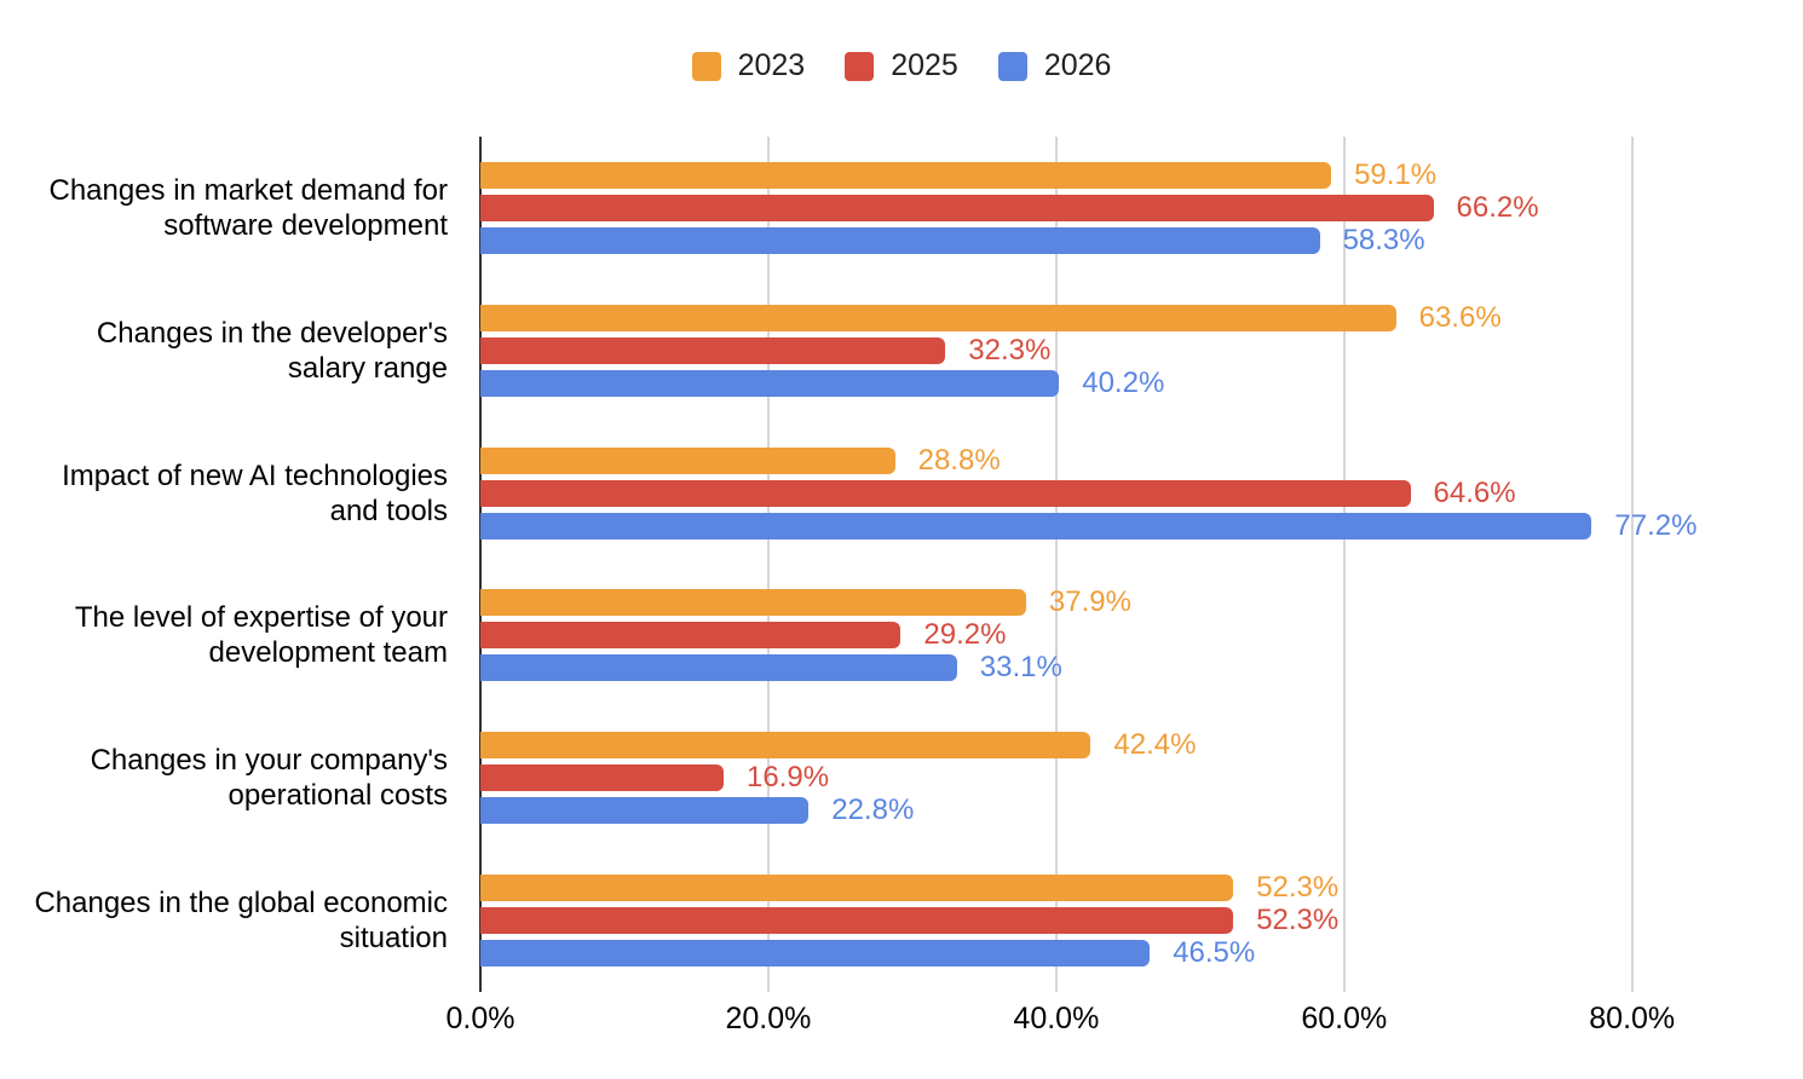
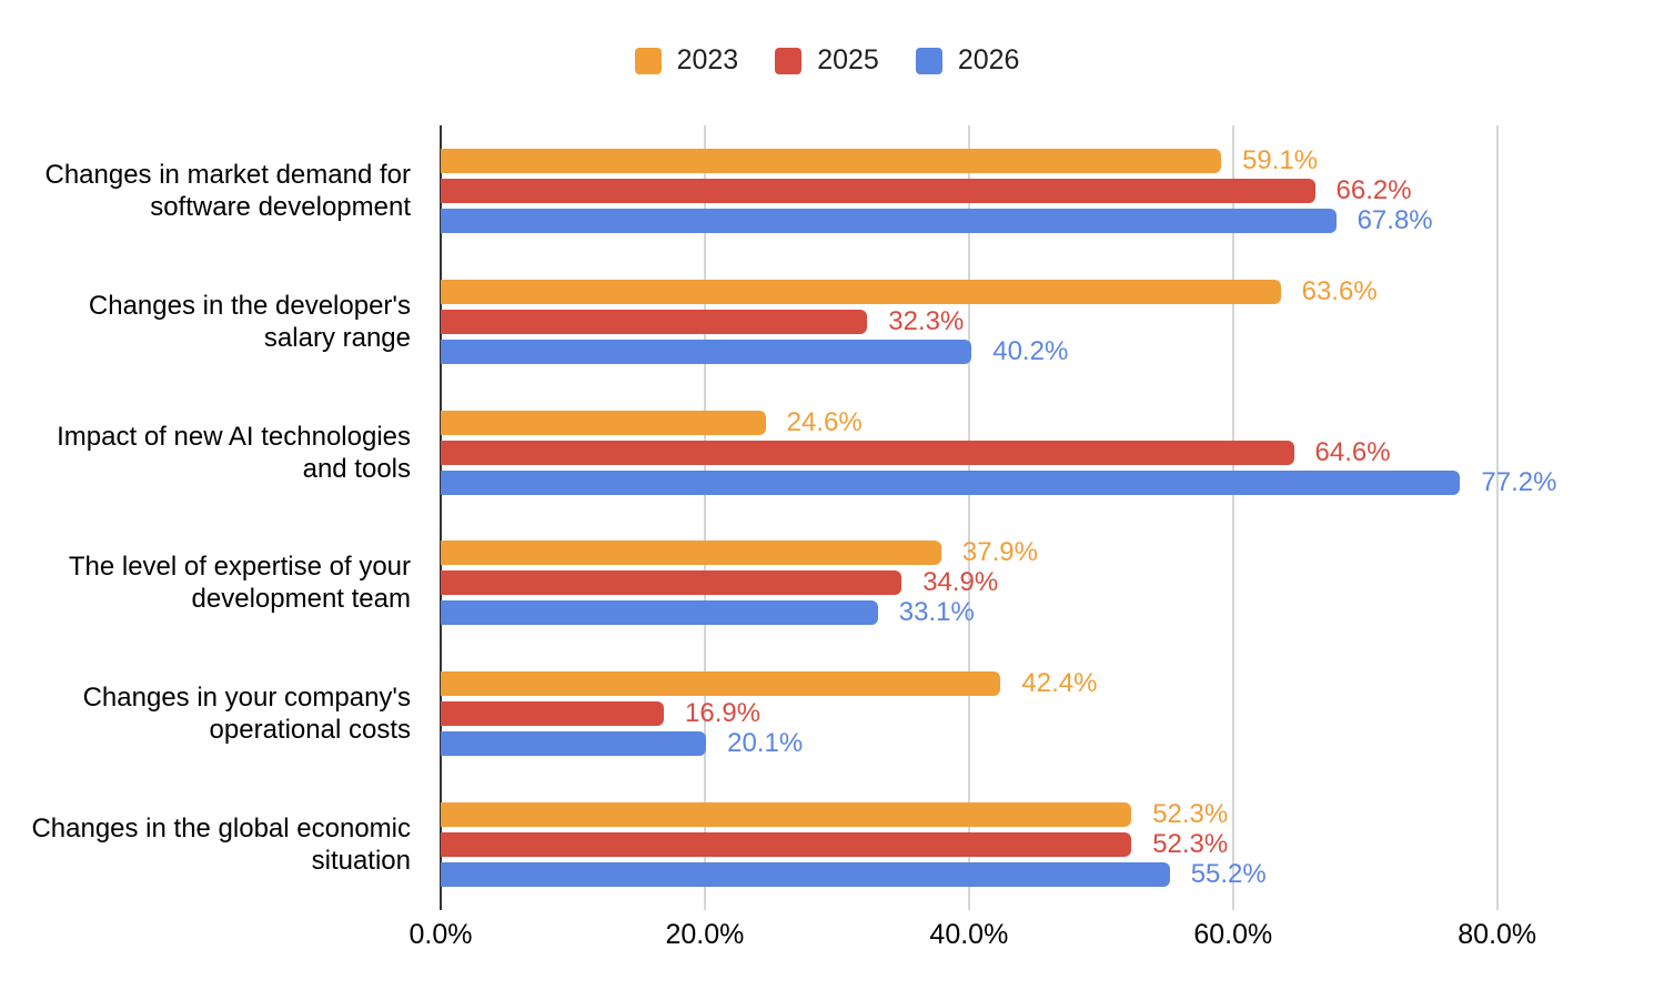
2026/Changes in market demand for software development: 58.3% -> 67.8%
2023/Impact of new AI technologies and tools: 28.8% -> 24.6%
2025/The level of expertise of your development team: 29.2% -> 34.9%
2026/Changes in your company's operational costs: 22.8% -> 20.1%
2026/Changes in the global economic situation: 46.5% -> 55.2%
